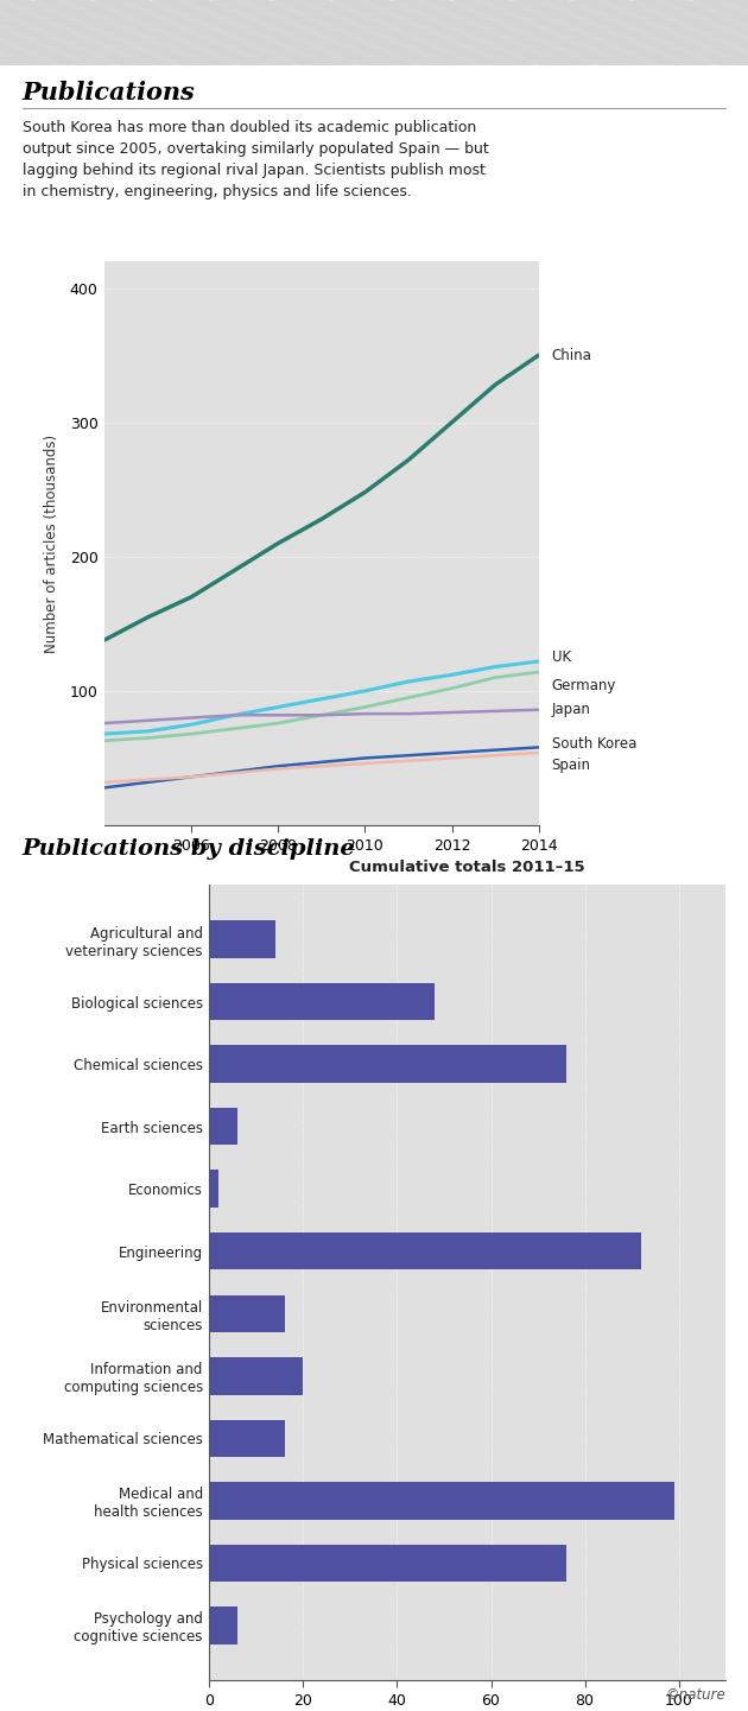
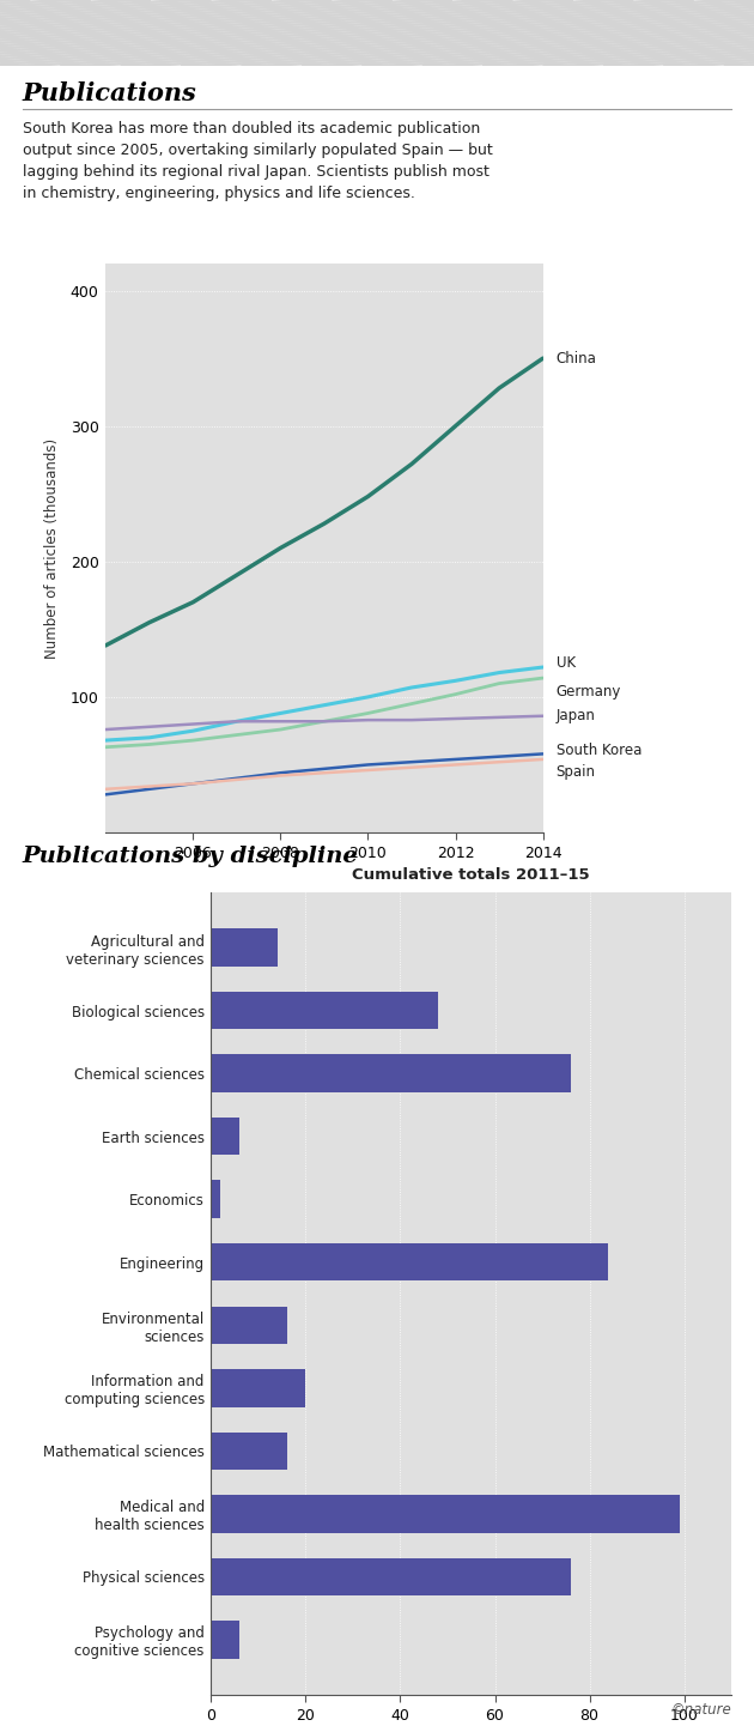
Cumulative totals 2011–15/Engineering: 92 -> 84
